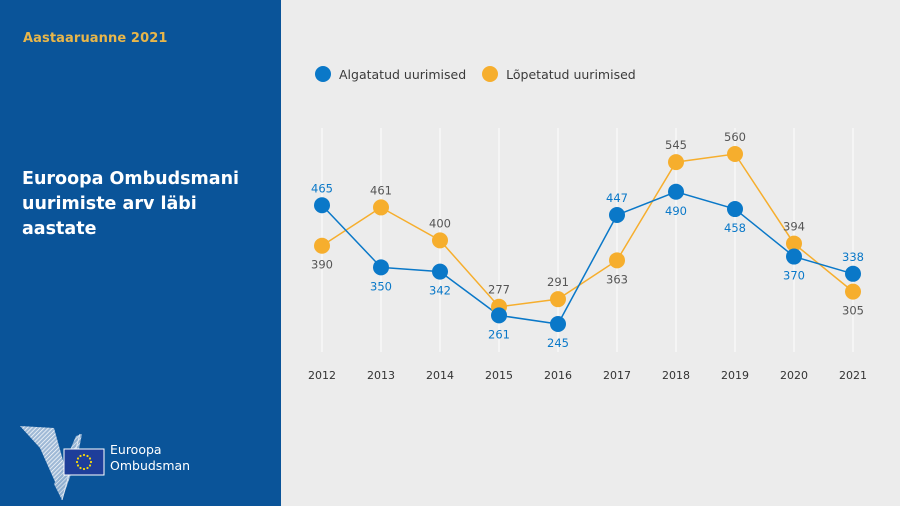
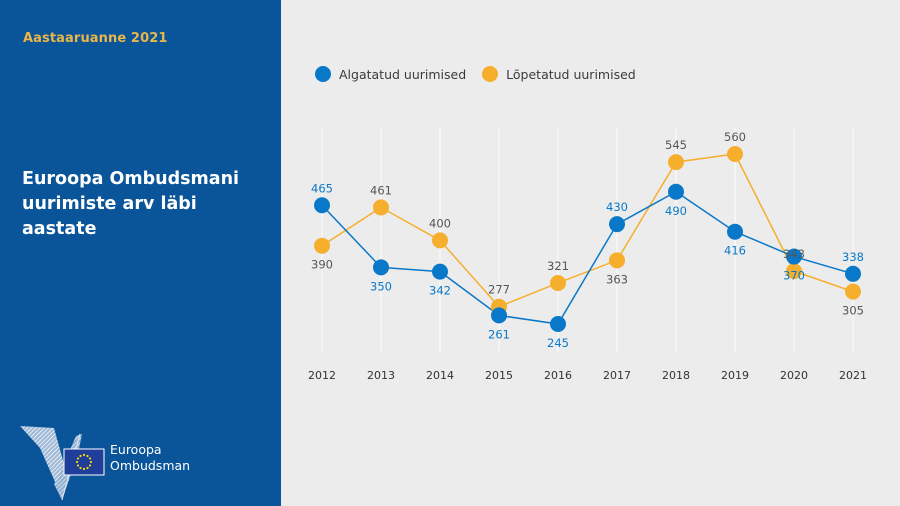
Lõpetatud uurimised/2016: 291 -> 321
Algatatud uurimised/2017: 447 -> 430
Algatatud uurimised/2019: 458 -> 416
Lõpetatud uurimised/2020: 394 -> 343
